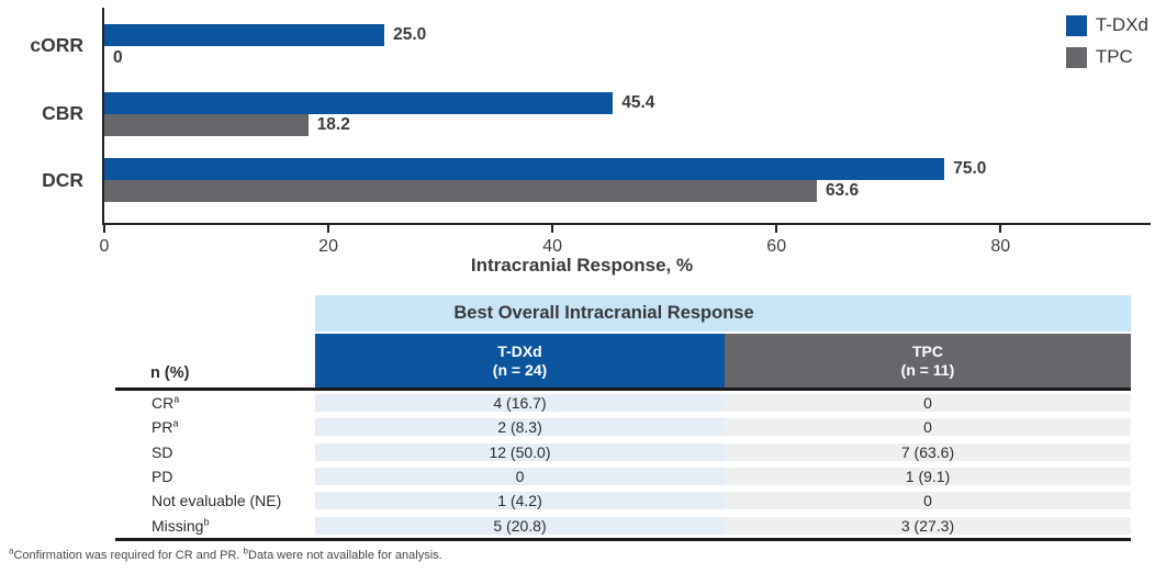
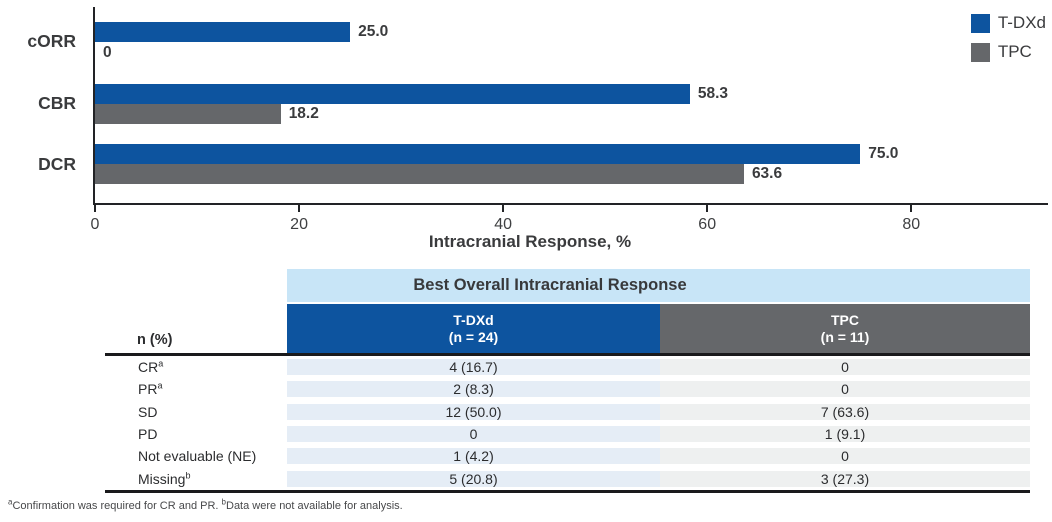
T-DXd/CBR: 45.4 -> 58.3
